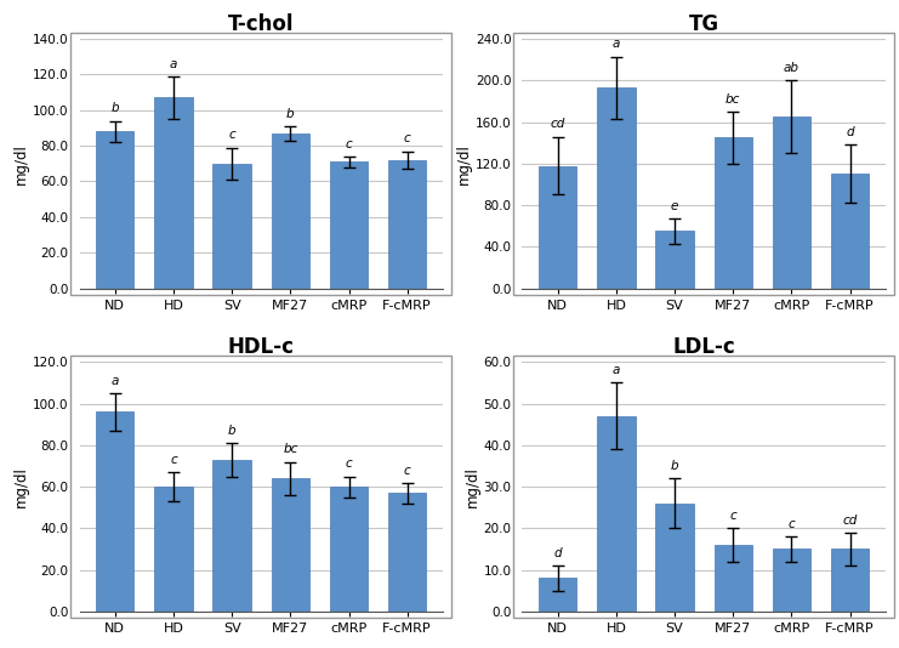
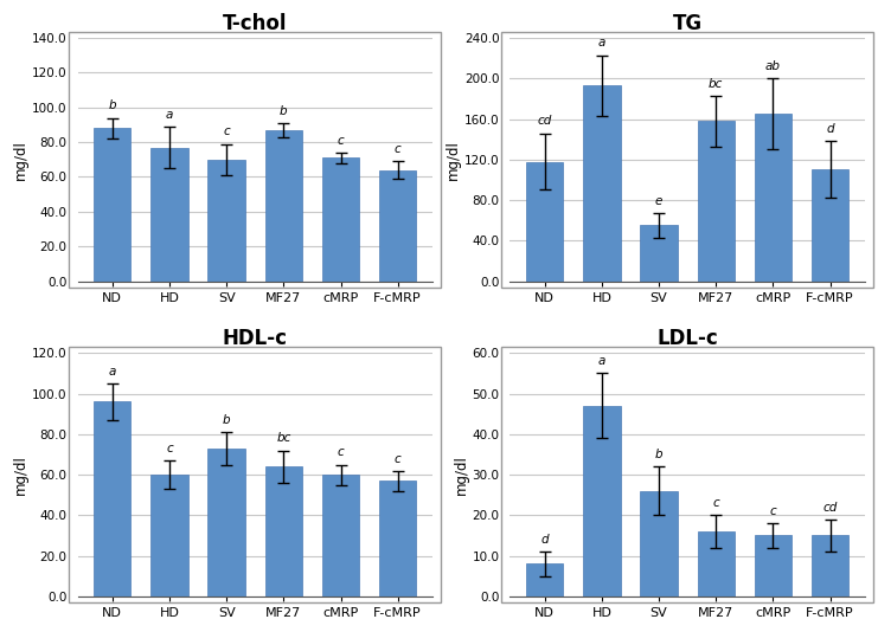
T-chol/HD: 107 -> 77
T-chol/F-cMRP: 72 -> 64
TG/MF27: 145 -> 158
